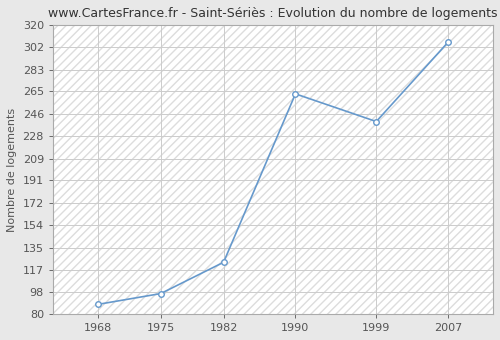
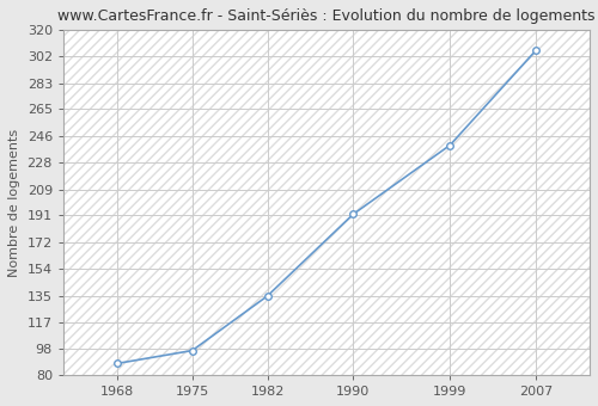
1982: 123 -> 135
1990: 263 -> 192
